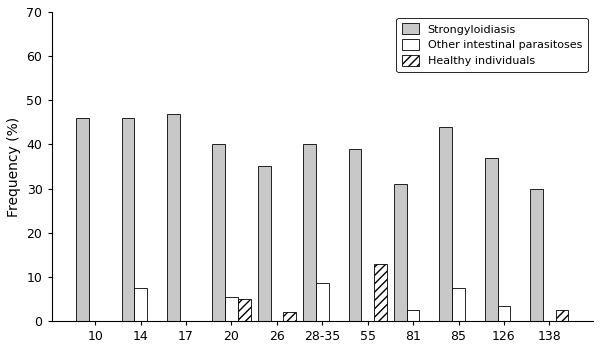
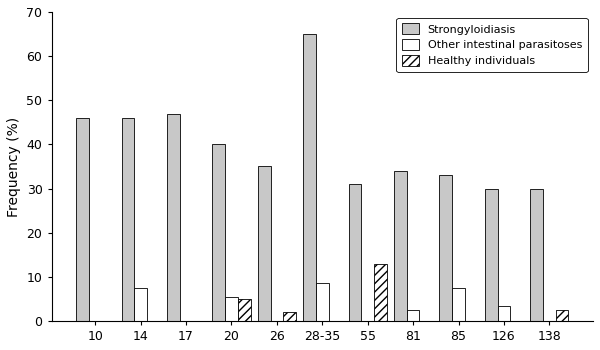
Strongyloidiasis/28-35: 40 -> 65
Strongyloidiasis/55: 39 -> 31
Strongyloidiasis/81: 31 -> 34
Strongyloidiasis/85: 44 -> 33
Strongyloidiasis/126: 37 -> 30
